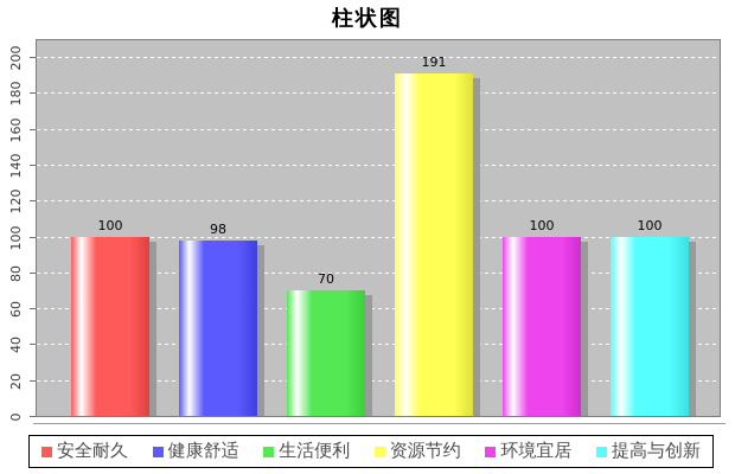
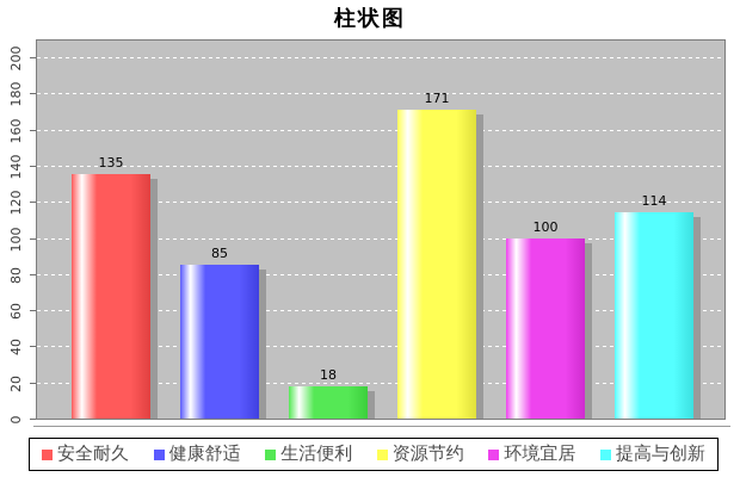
安全耐久: 100 -> 135
健康舒适: 98 -> 85
生活便利: 70 -> 18
资源节约: 191 -> 171
提高与创新: 100 -> 114
